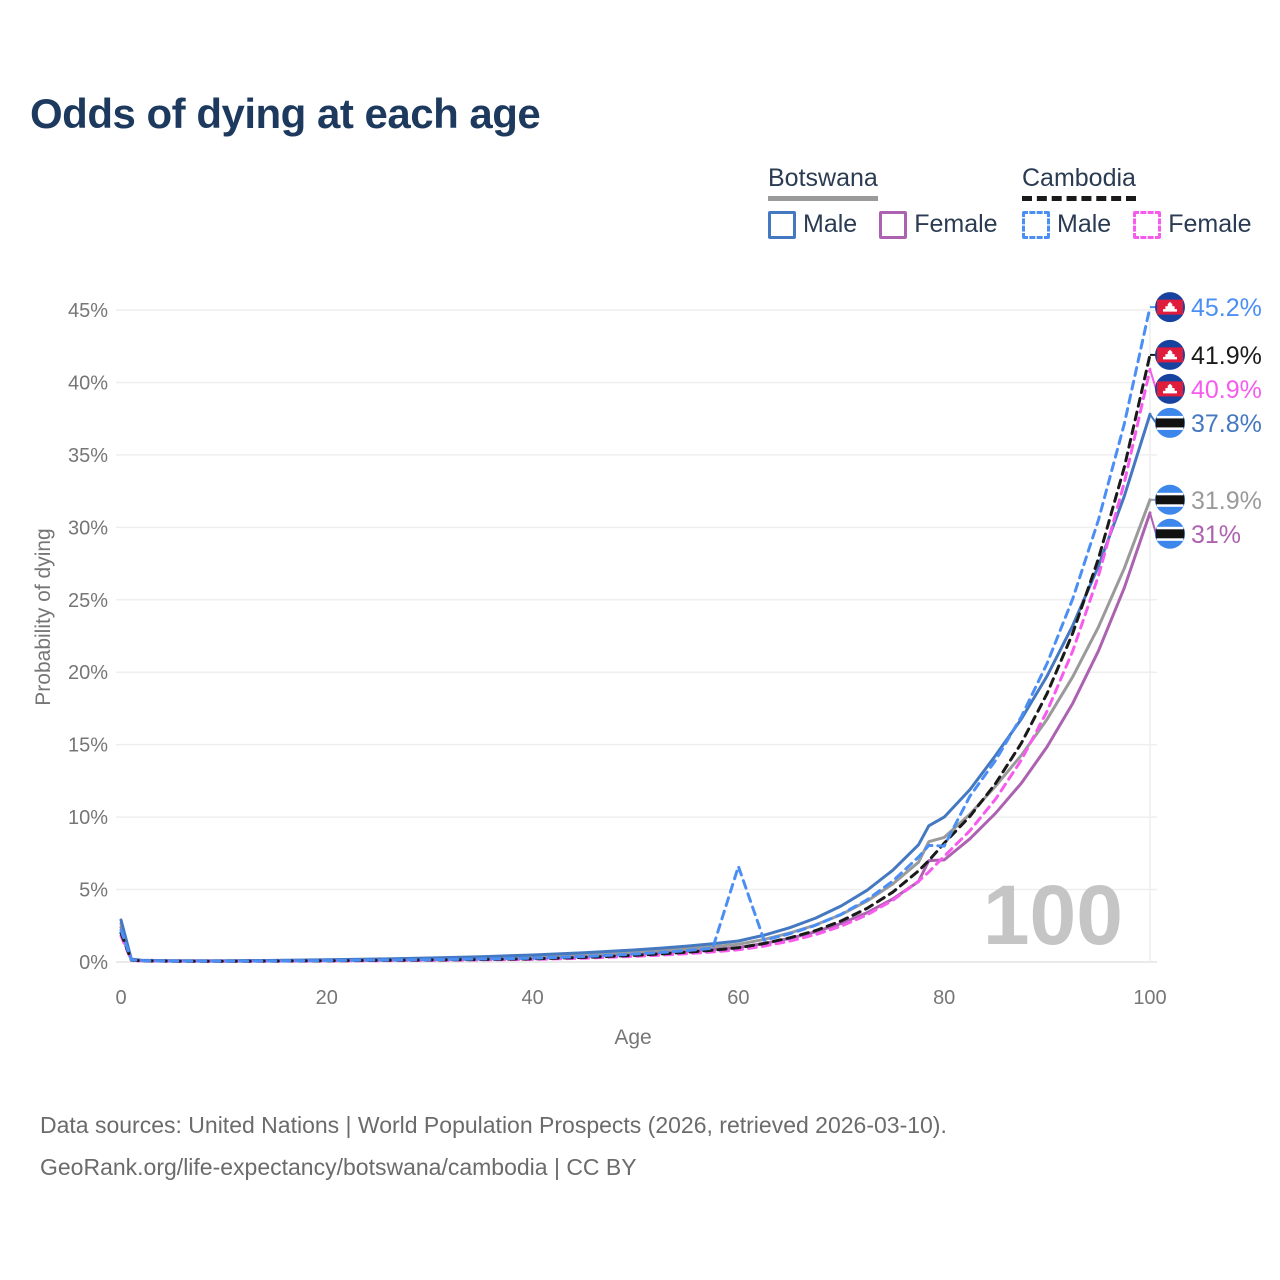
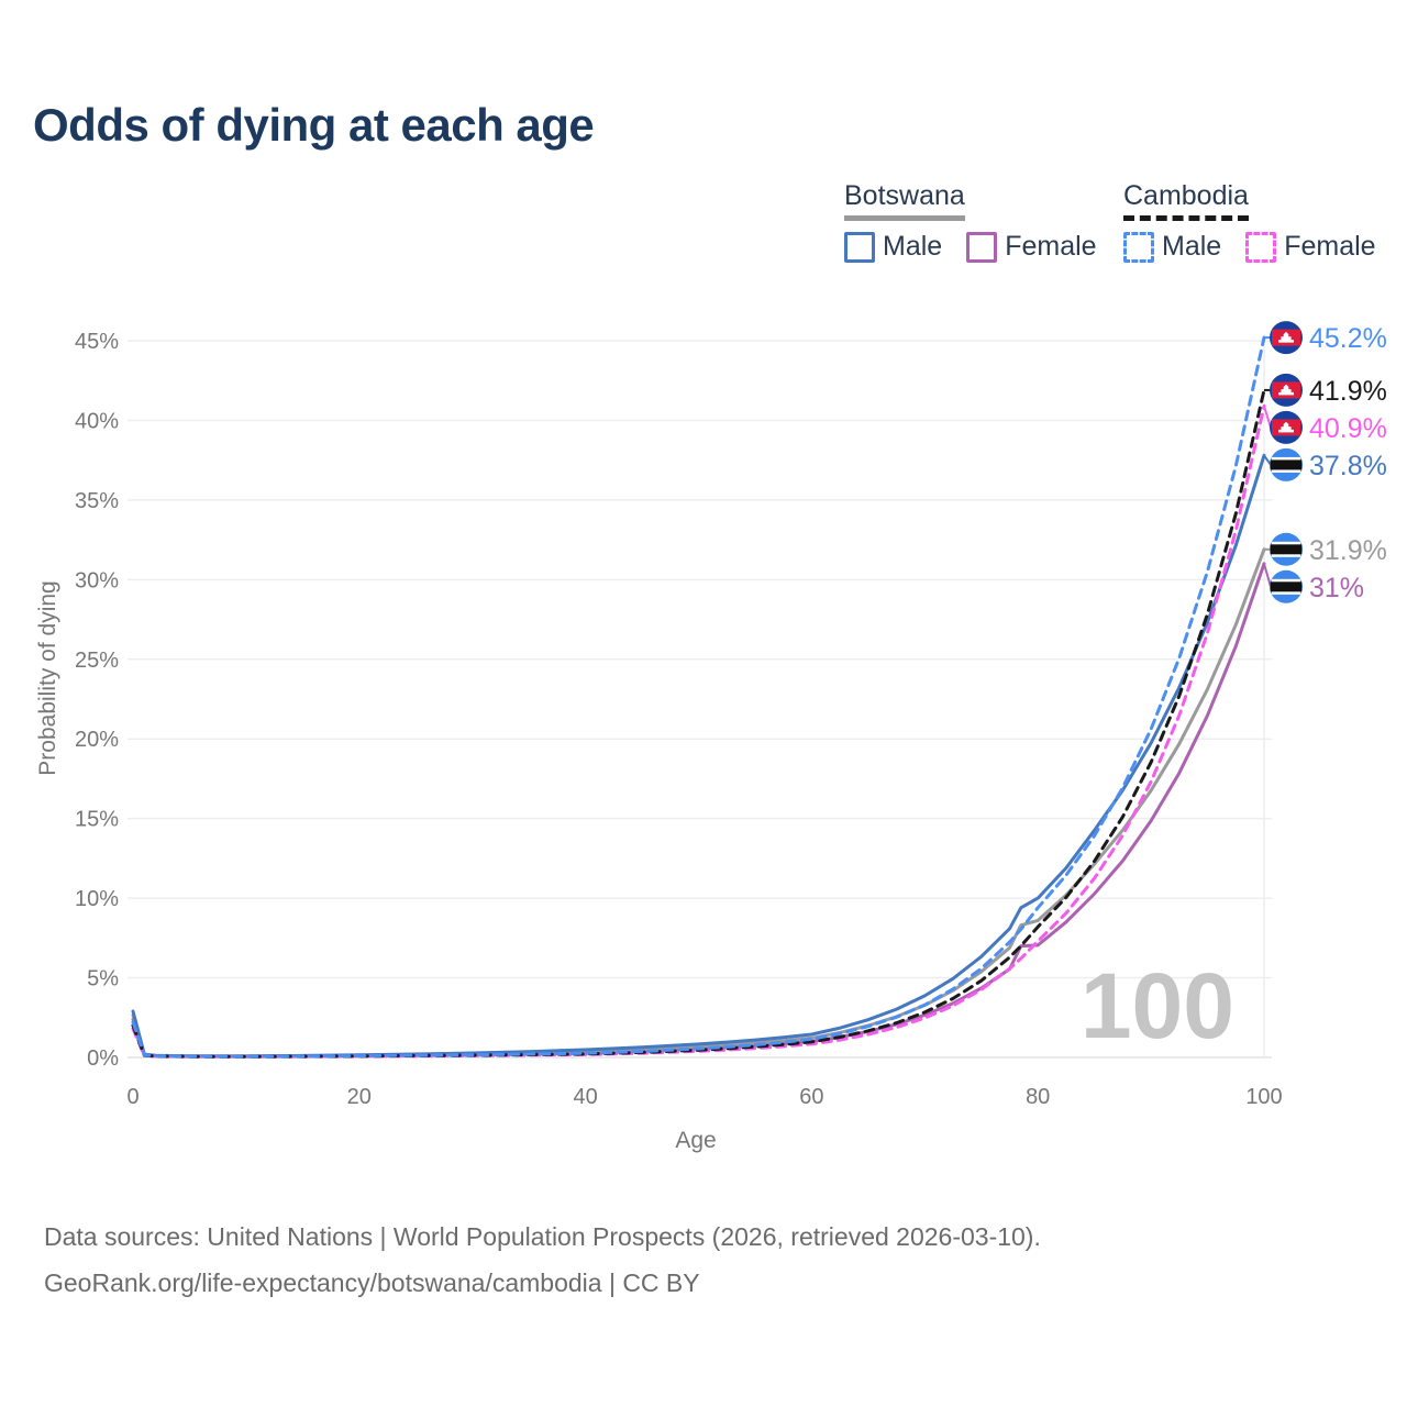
Cambodia Male/60: 6.6% -> 1.1%
Cambodia Male/80: 8.0% -> 9.4%
